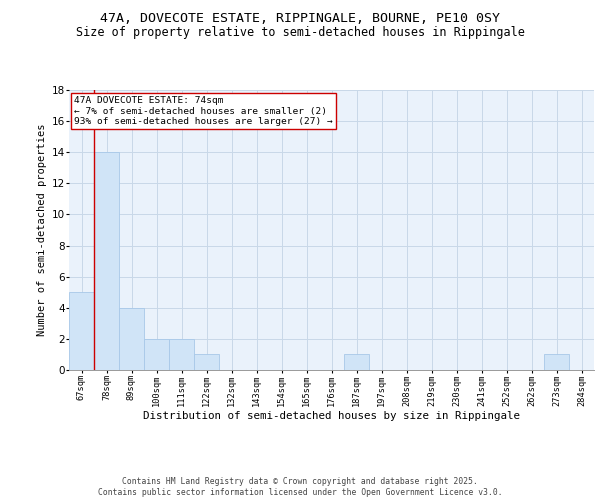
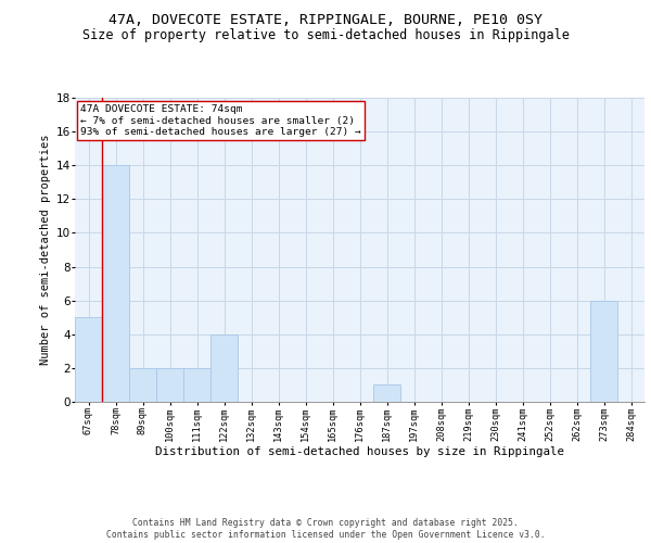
89sqm: 4 -> 2
122sqm: 1 -> 4
273sqm: 1 -> 6
